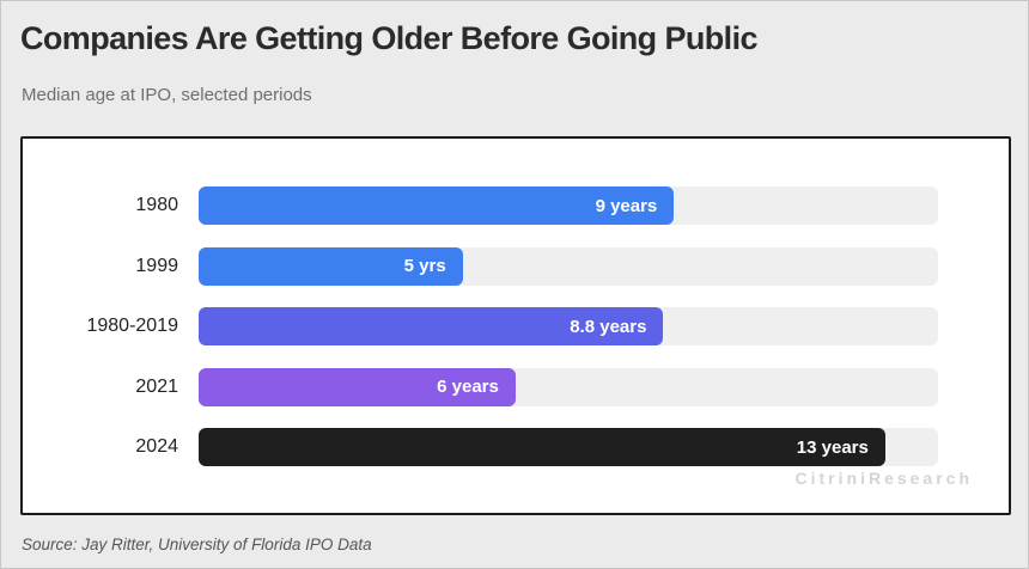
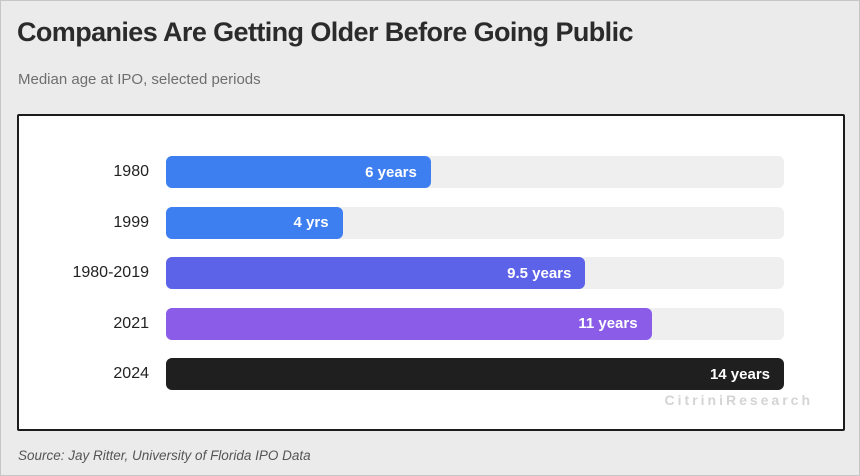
1980: 9 -> 6
1999: 5 -> 4
1980-2019: 8.8 -> 9.5
2021: 6 -> 11
2024: 13 -> 14
